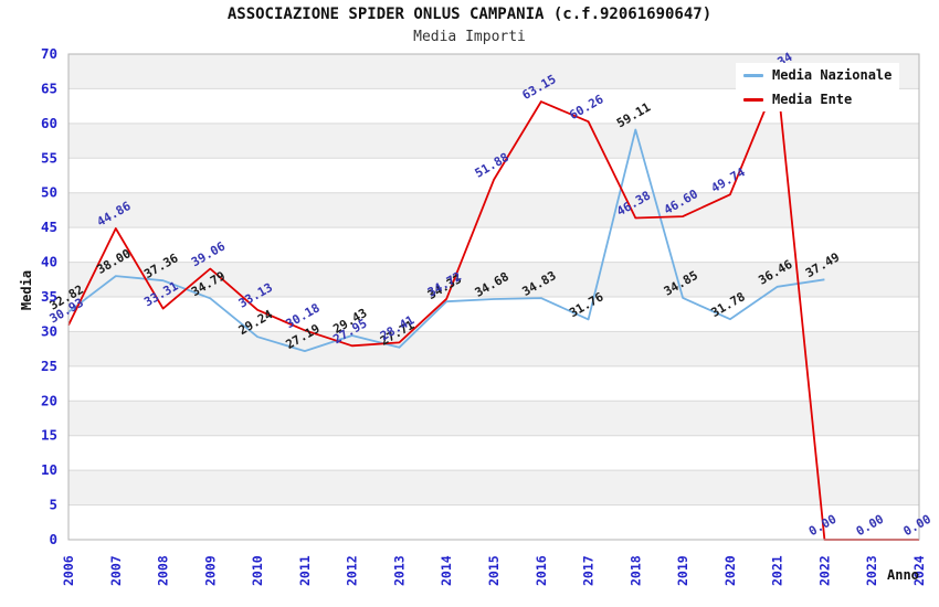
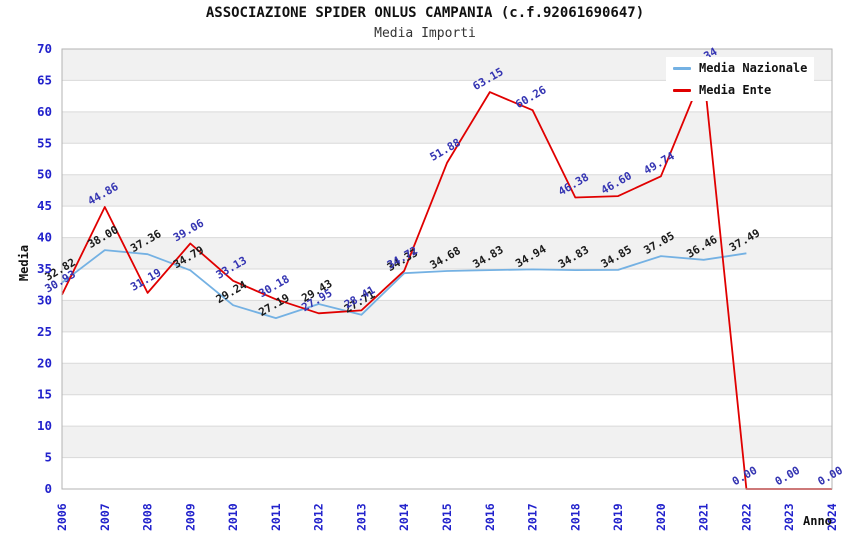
Media Ente/2008: 33.31 -> 31.19
Media Nazionale/2017: 31.76 -> 34.94
Media Nazionale/2018: 59.11 -> 34.83
Media Nazionale/2020: 31.78 -> 37.05
